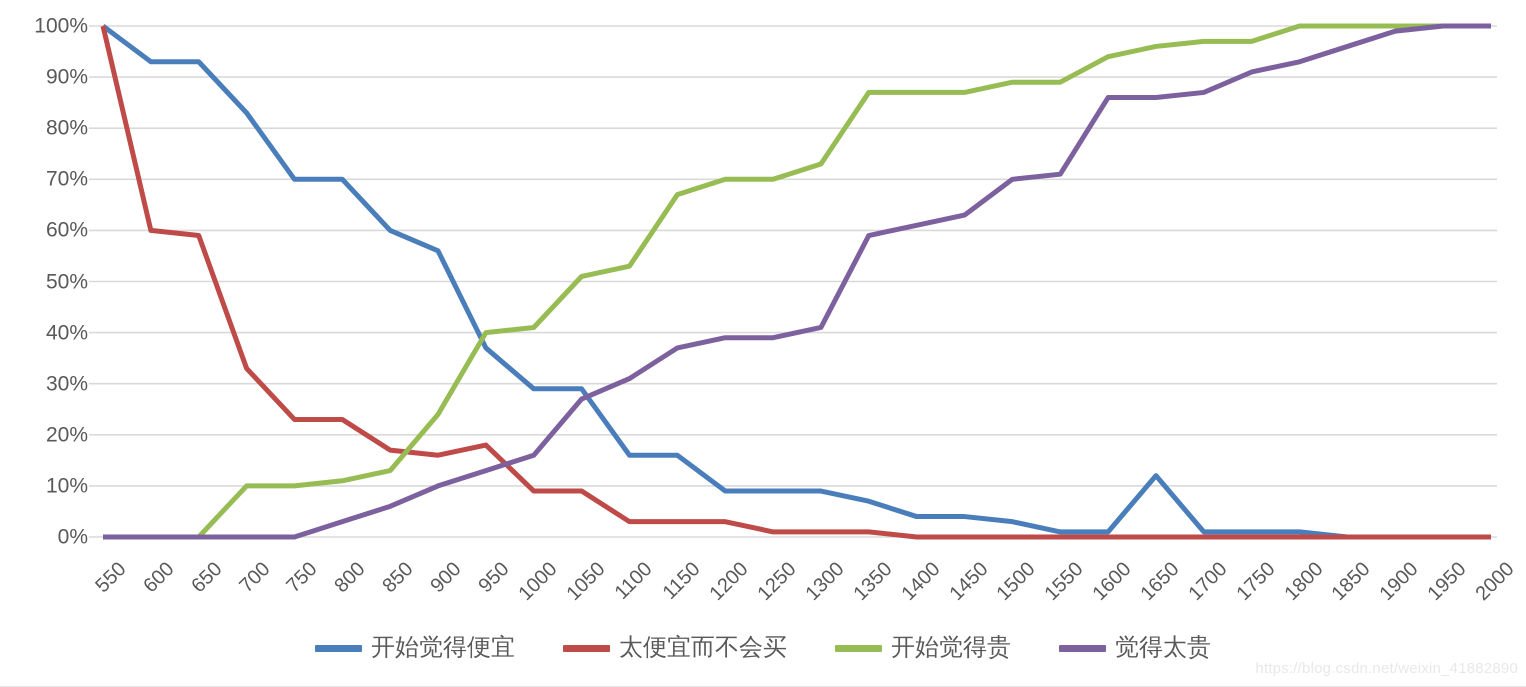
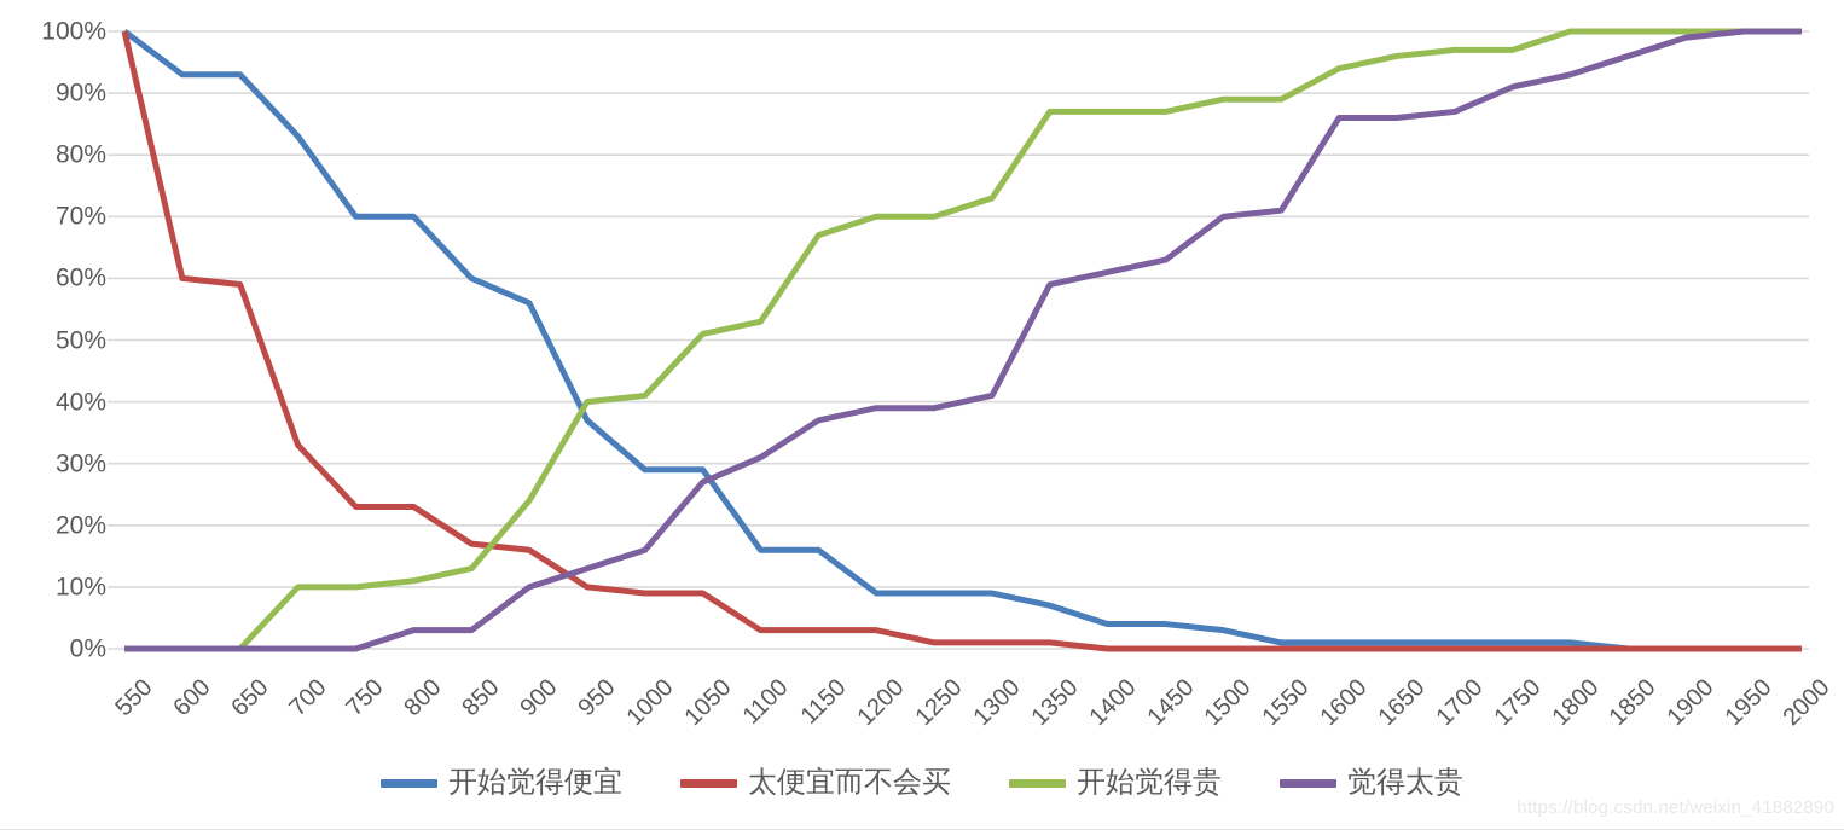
觉得太贵/850: 6% -> 3%
太便宜而不会买/950: 18% -> 10%
开始觉得便宜/1650: 12% -> 1%
